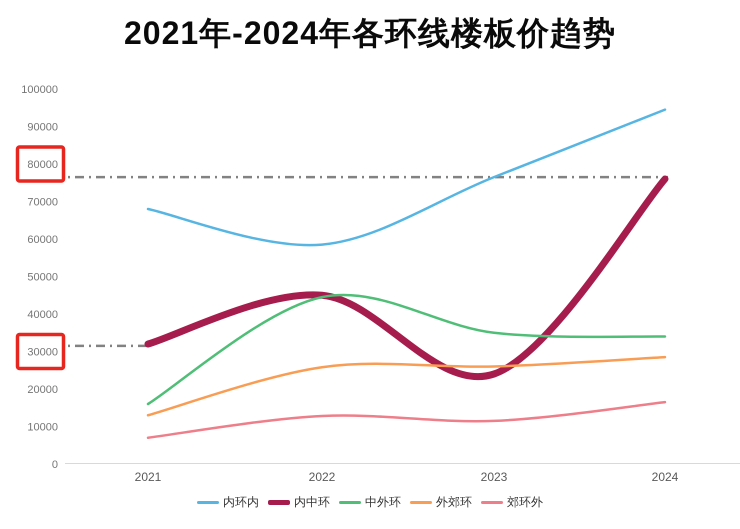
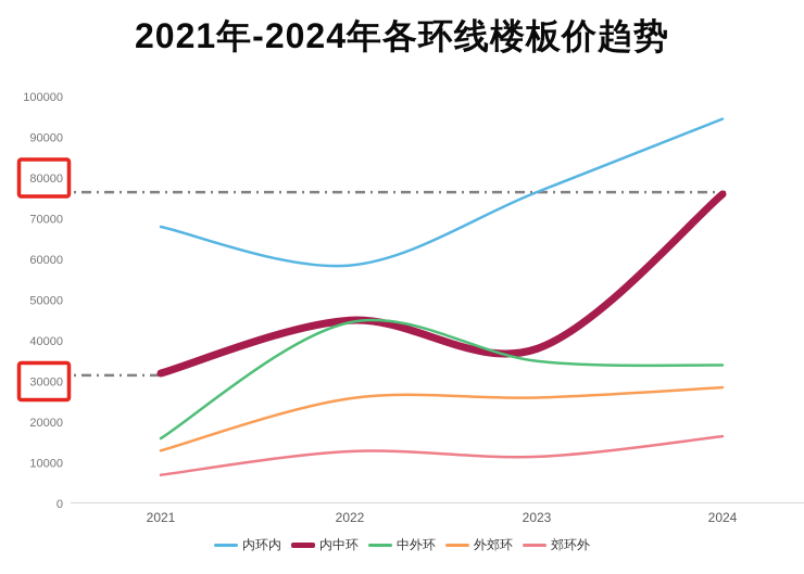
内中环/2023: 24000 -> 38000
